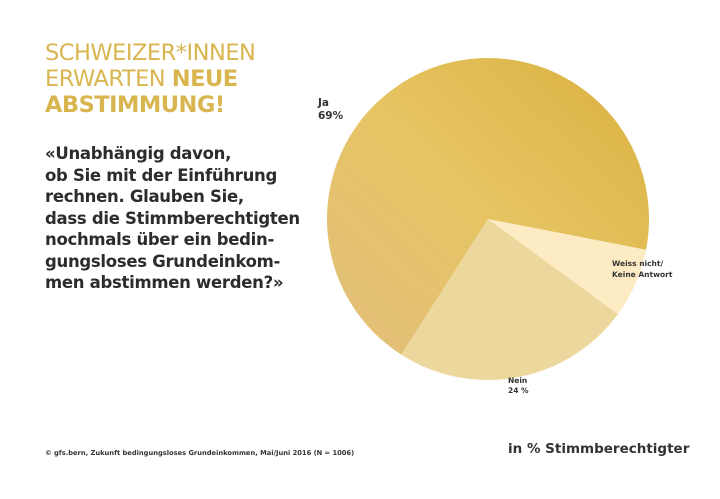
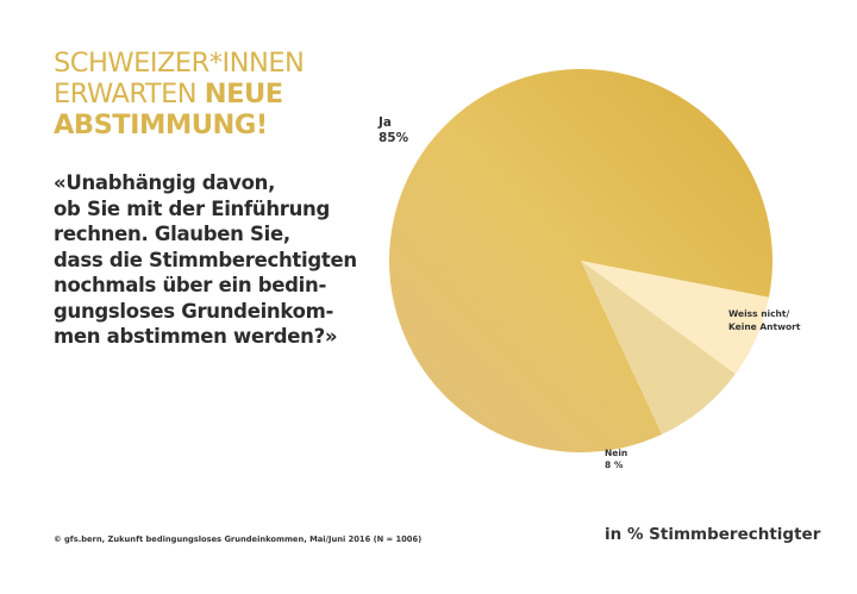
Nein: 24 -> 8
Ja: 69% -> 85%
